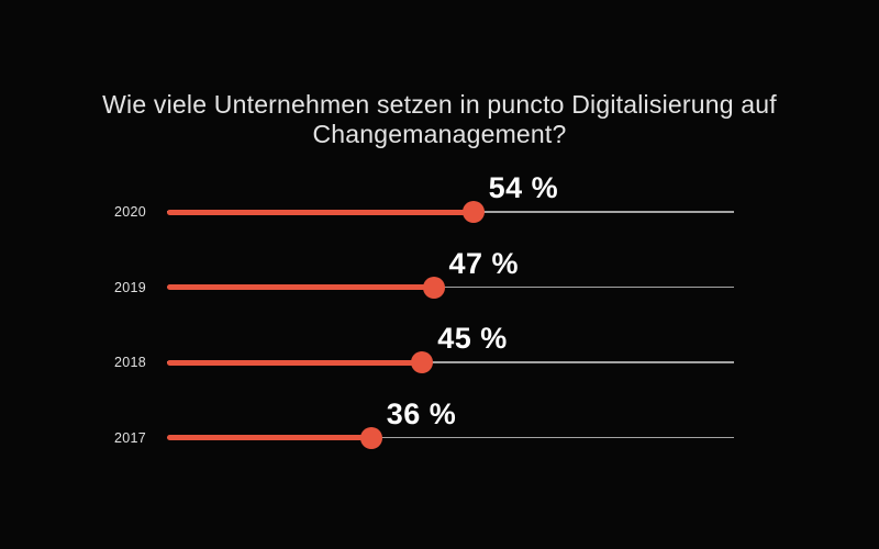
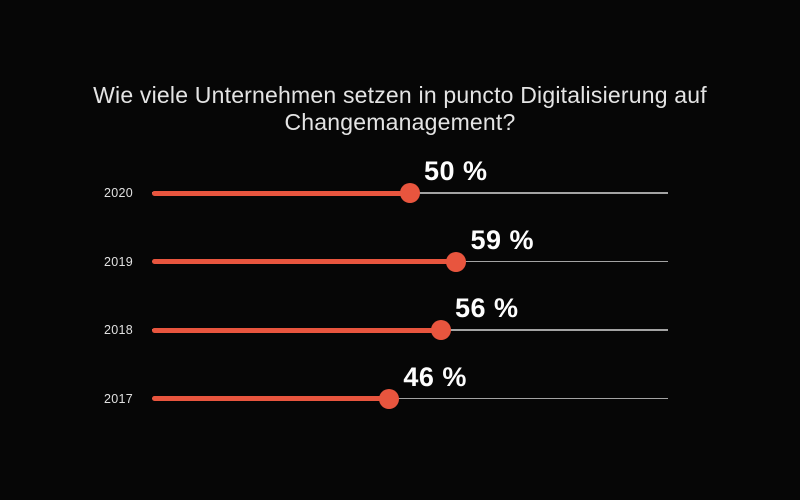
2020: 54 -> 50
2019: 47 -> 59
2018: 45 -> 56
2017: 36 -> 46
